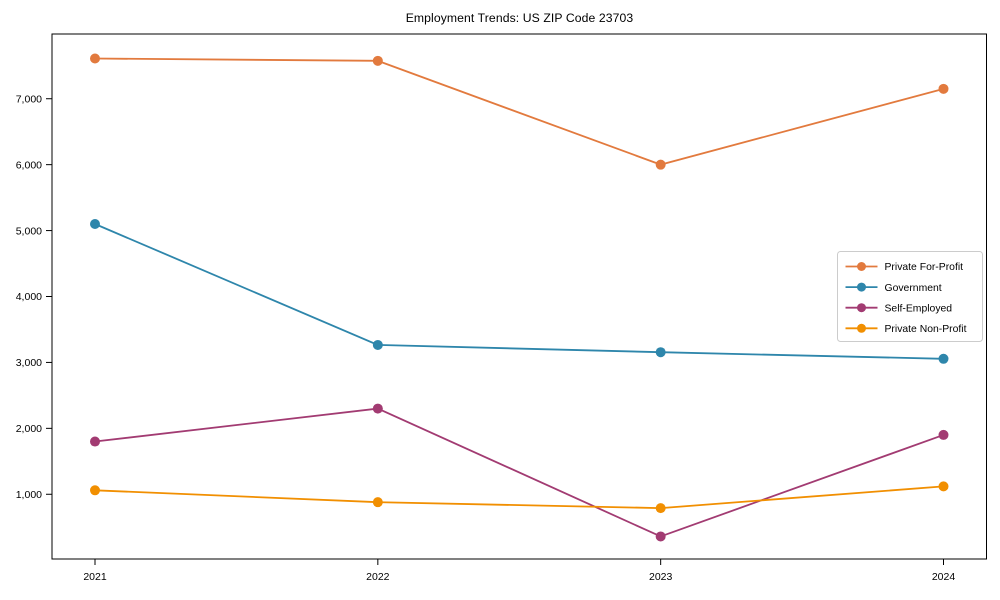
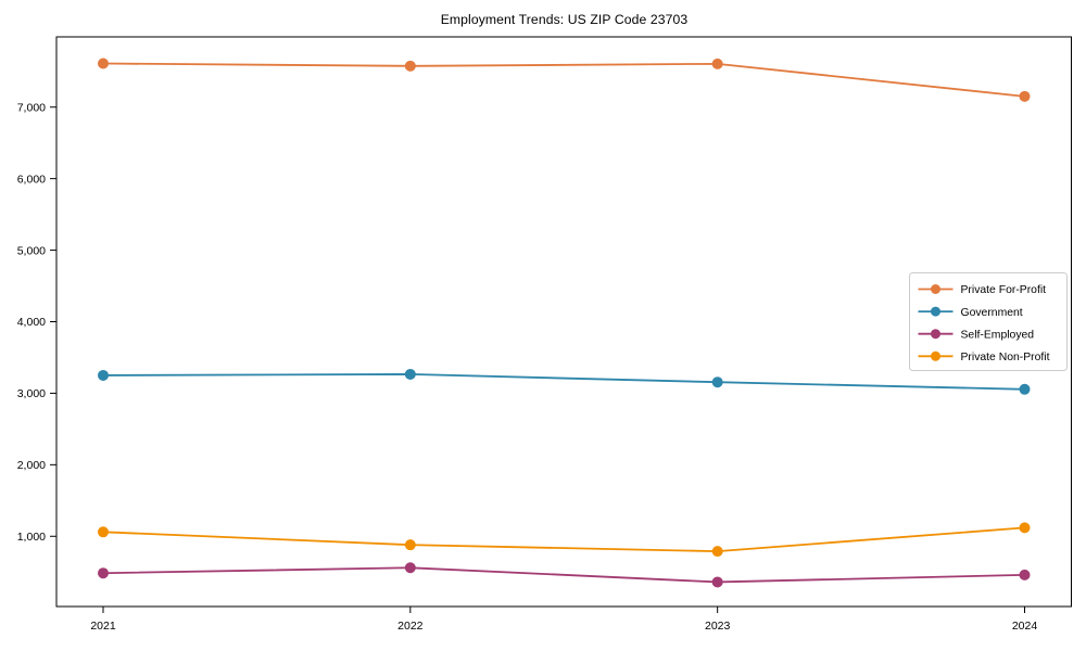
Government/2021: 5100 -> 3200
Self-Employed/2021: 1800 -> 500
Self-Employed/2022: 2300 -> 600
Private For-Profit/2023: 6000 -> 7600
Self-Employed/2024: 1900 -> 500
